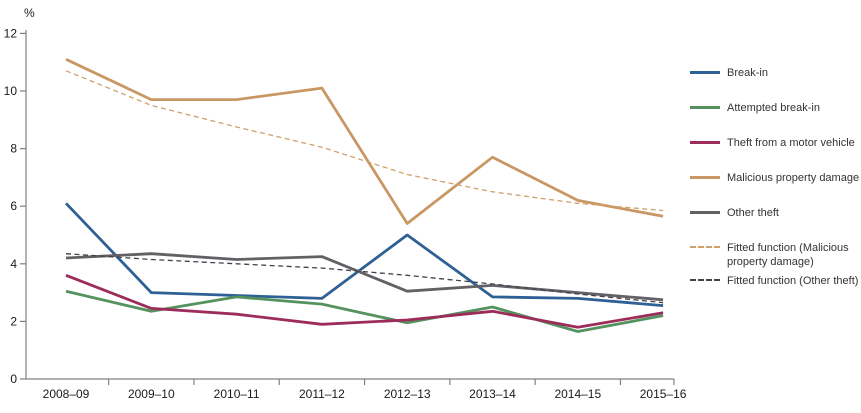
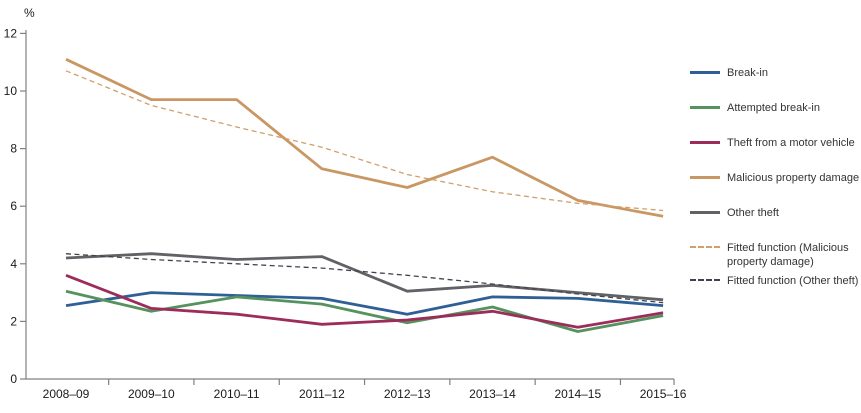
Break-in/2008–09: 6.1 -> 2.5
Malicious property damage/2011–12: 10.1 -> 7.3
Break-in/2012–13: 5.0 -> 2.2
Malicious property damage/2012–13: 5.4 -> 6.7
